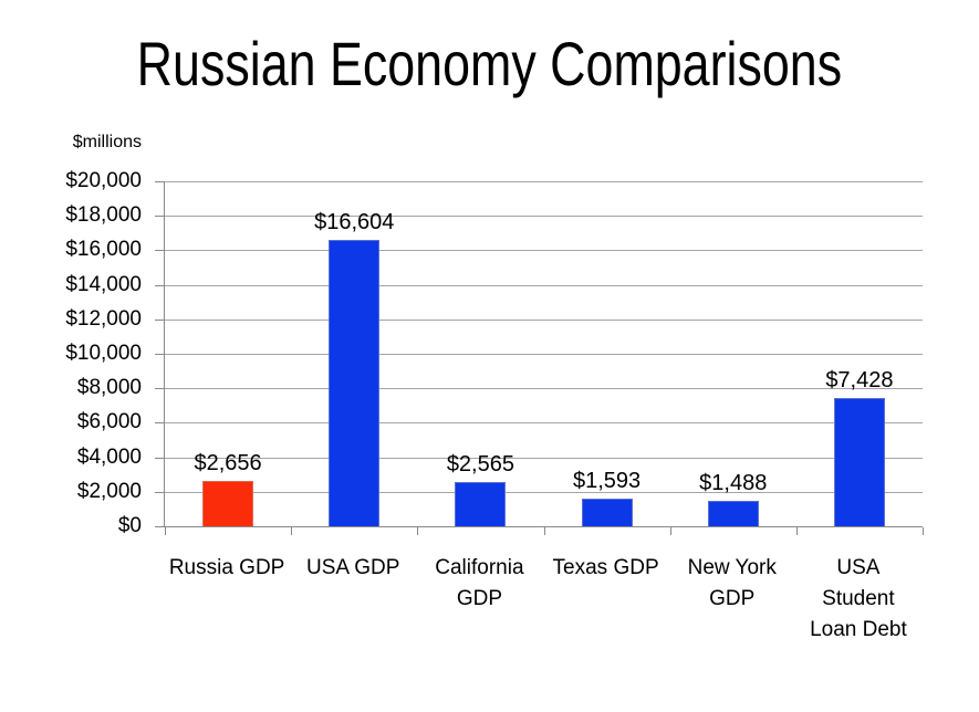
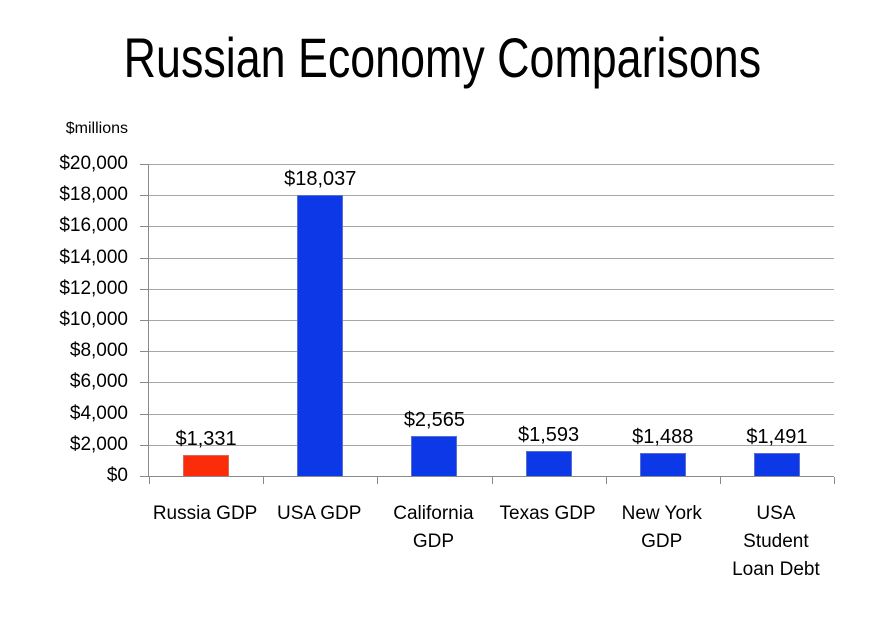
Russia GDP: $2,656 -> $1,331
USA GDP: $16,604 -> $18,037
USA Student Loan Debt: $7,428 -> $1,491
